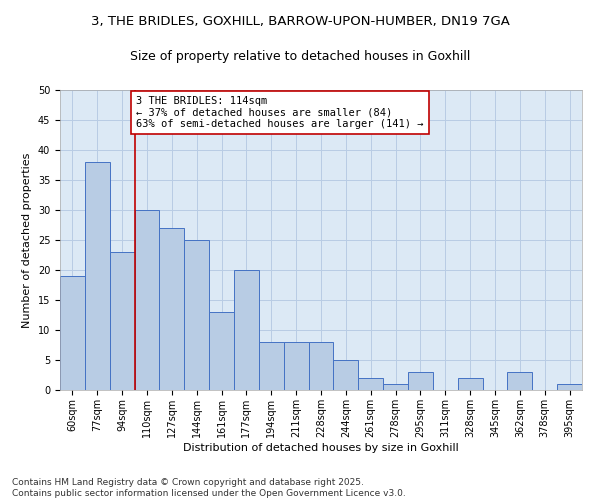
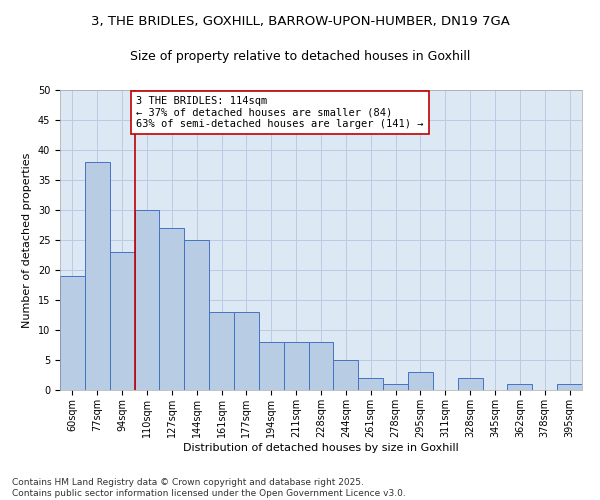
177sqm: 20 -> 13
362sqm: 3 -> 1
